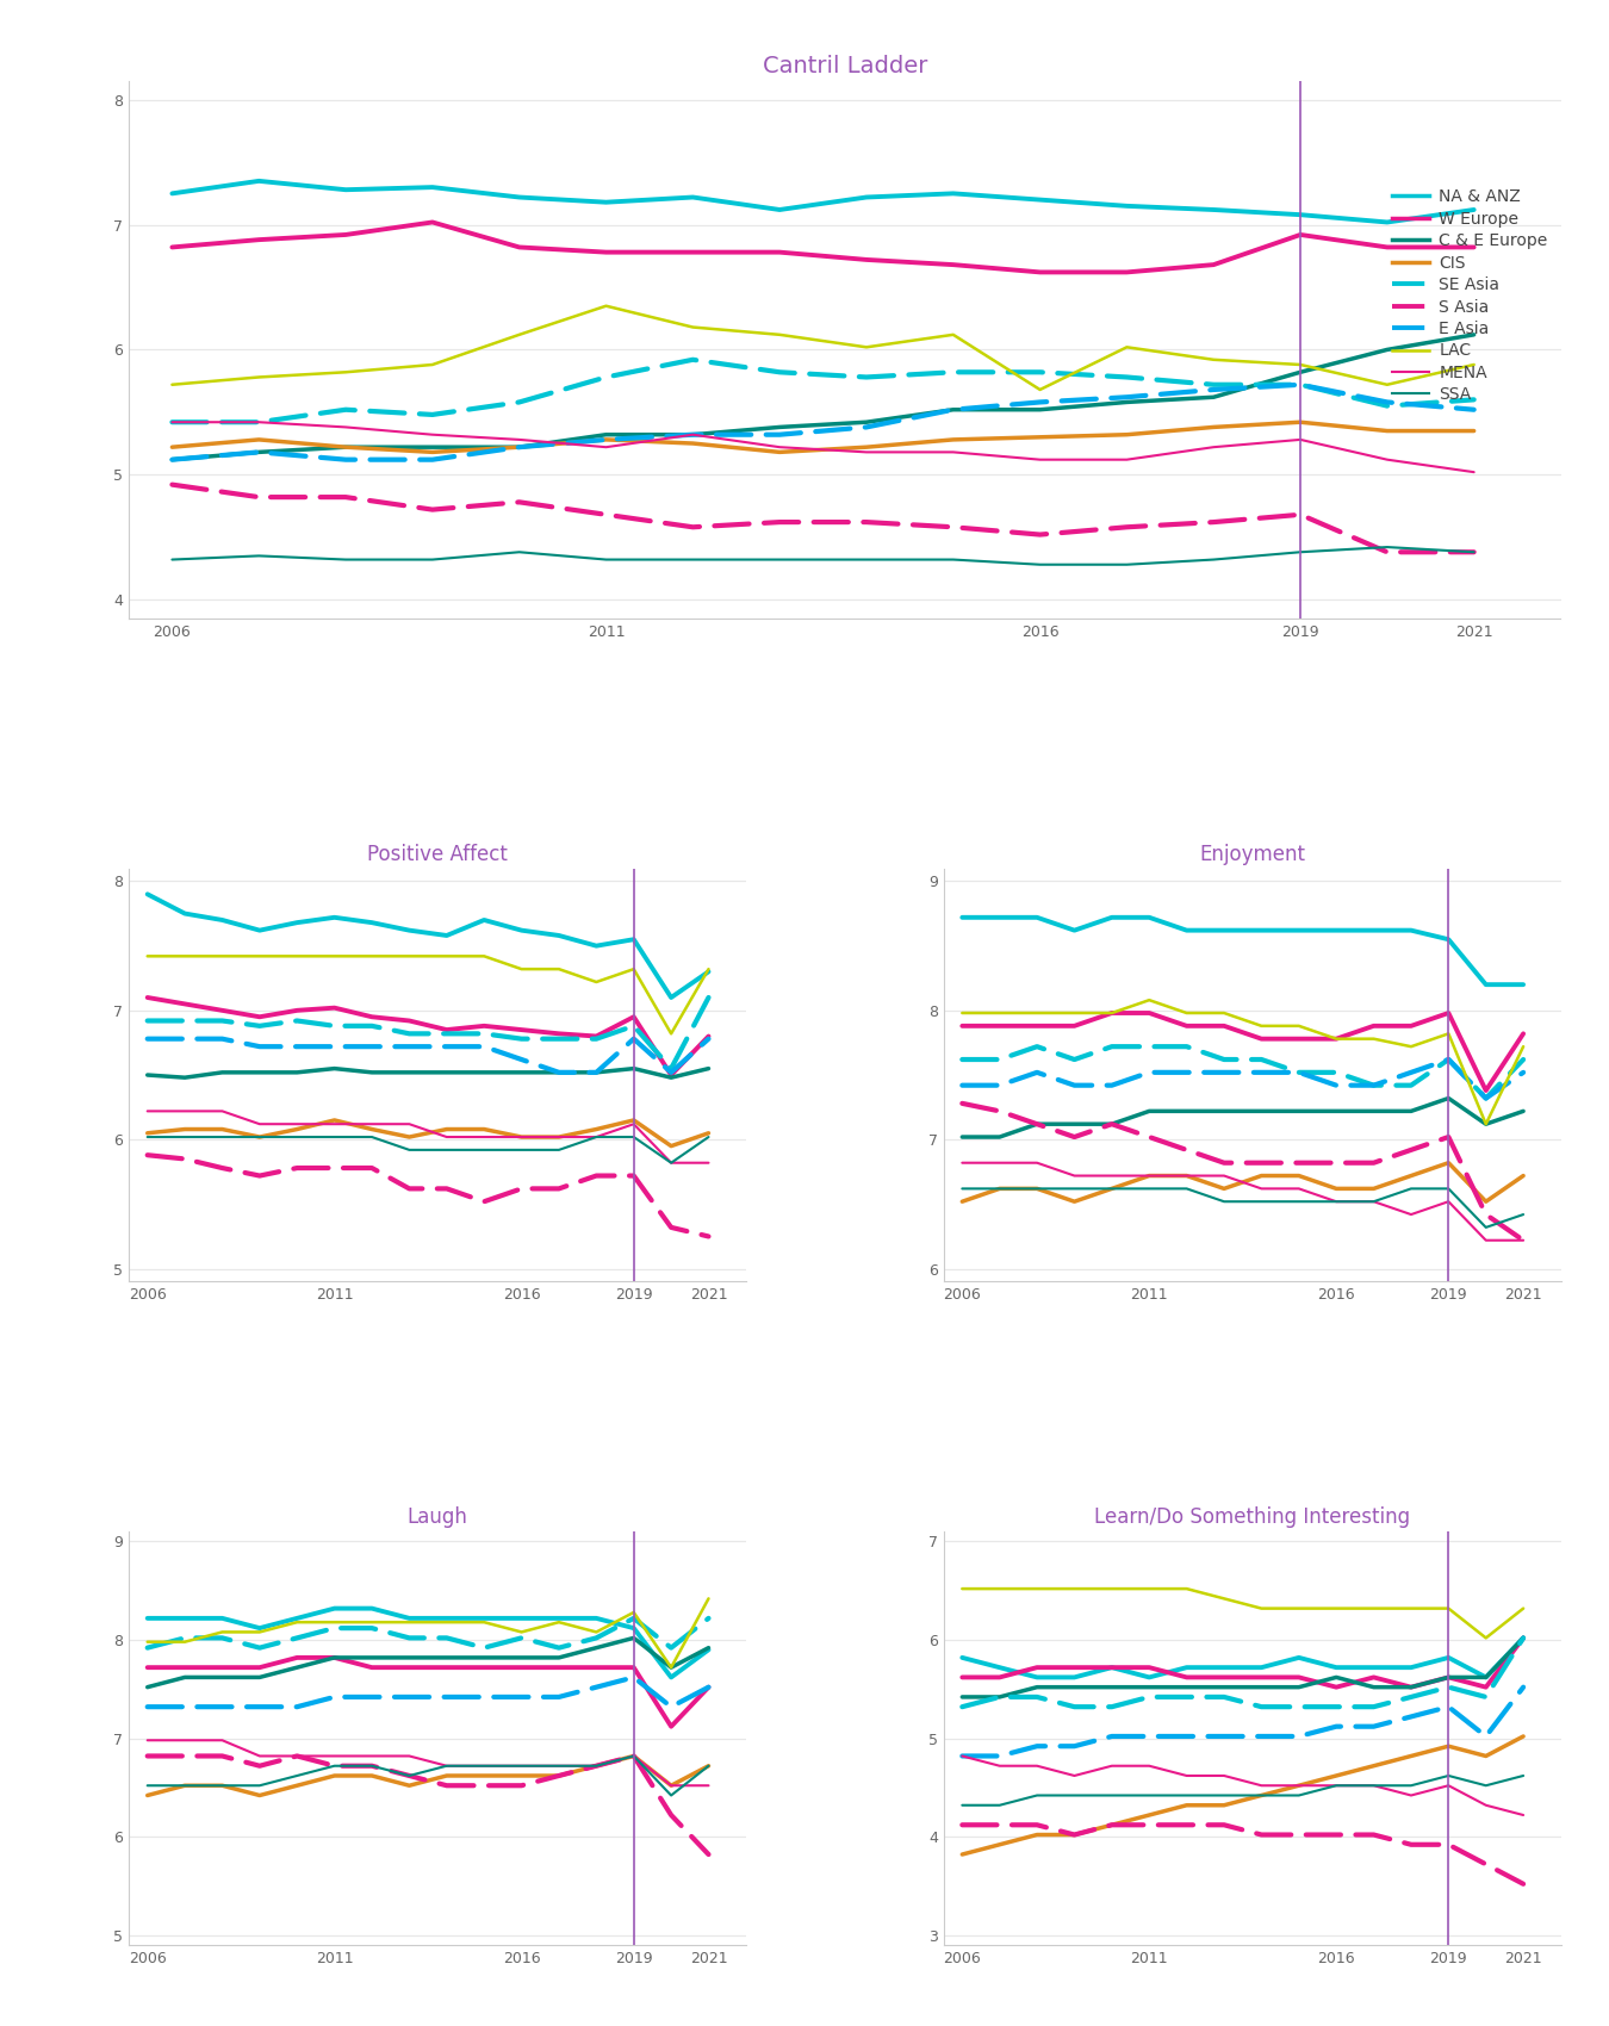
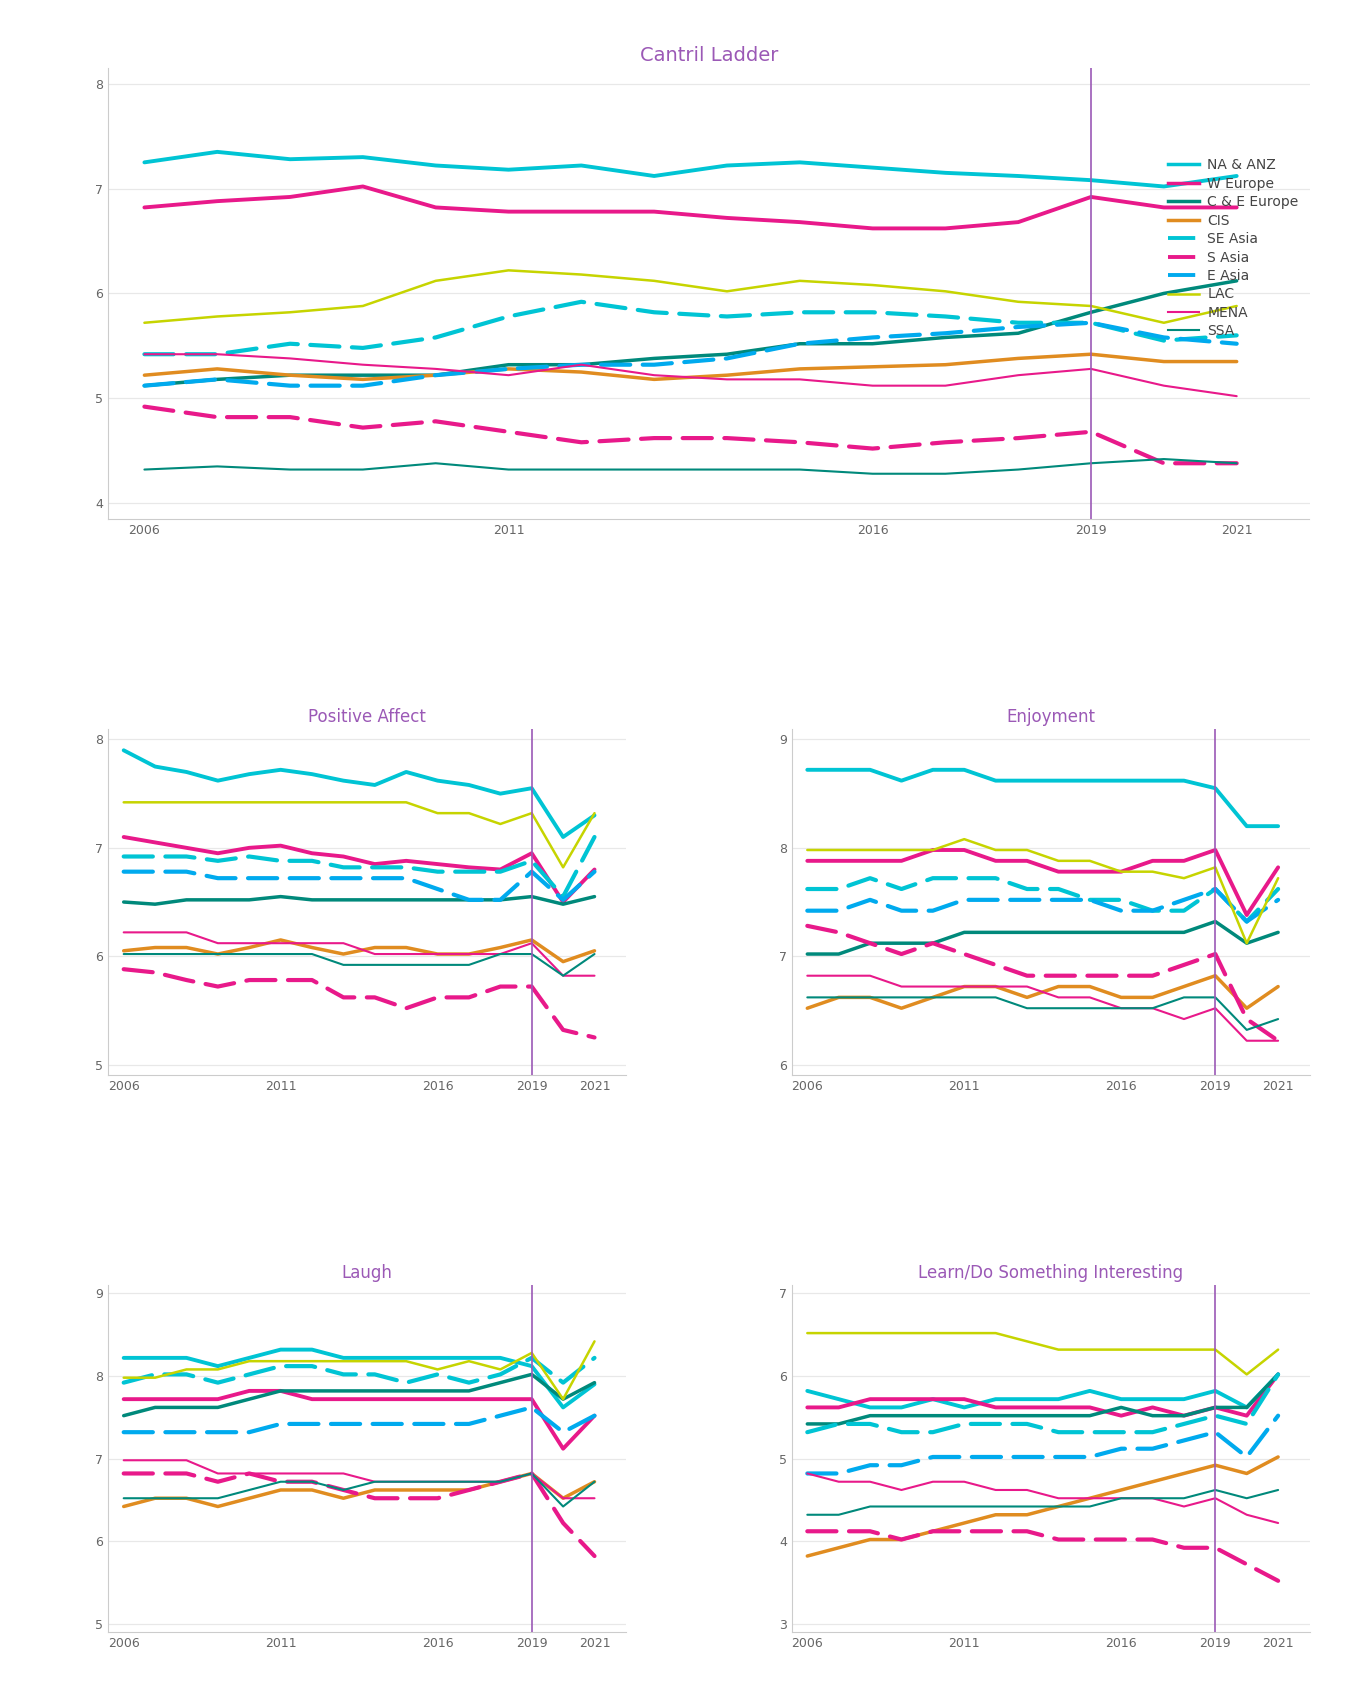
Cantril Ladder/LAC/2011: 6.35 -> 6.22
Cantril Ladder/LAC/2016: 5.68 -> 6.08
